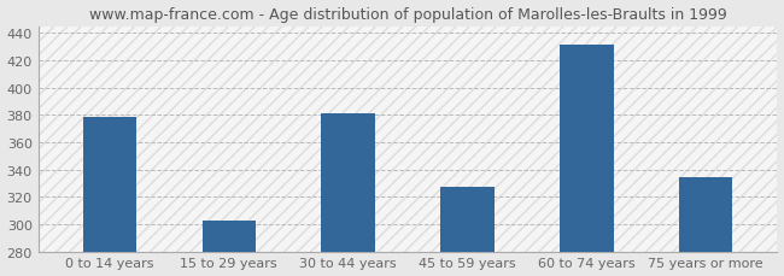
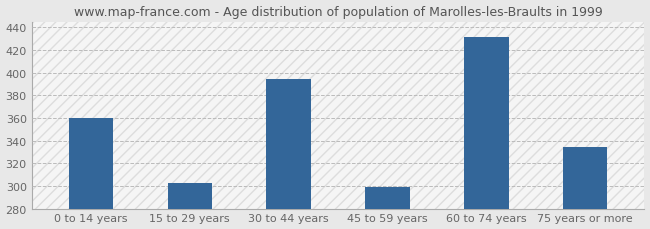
0 to 14 years: 378 -> 360
30 to 44 years: 381 -> 394
45 to 59 years: 327 -> 299
